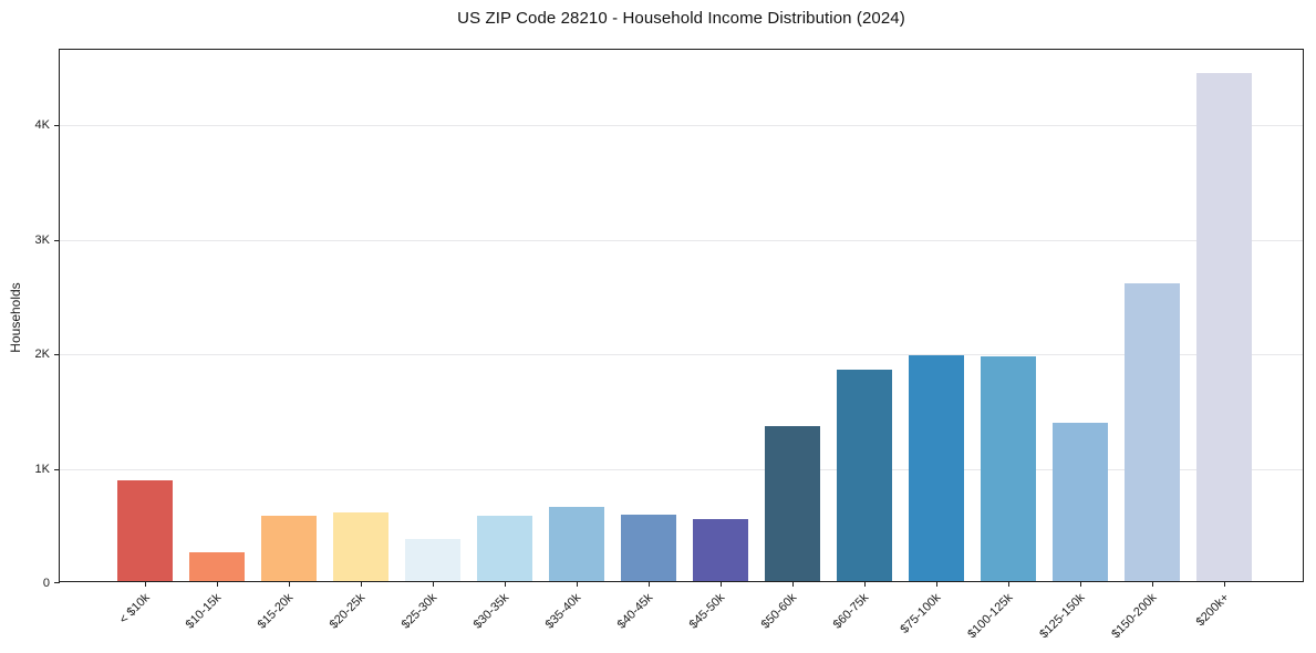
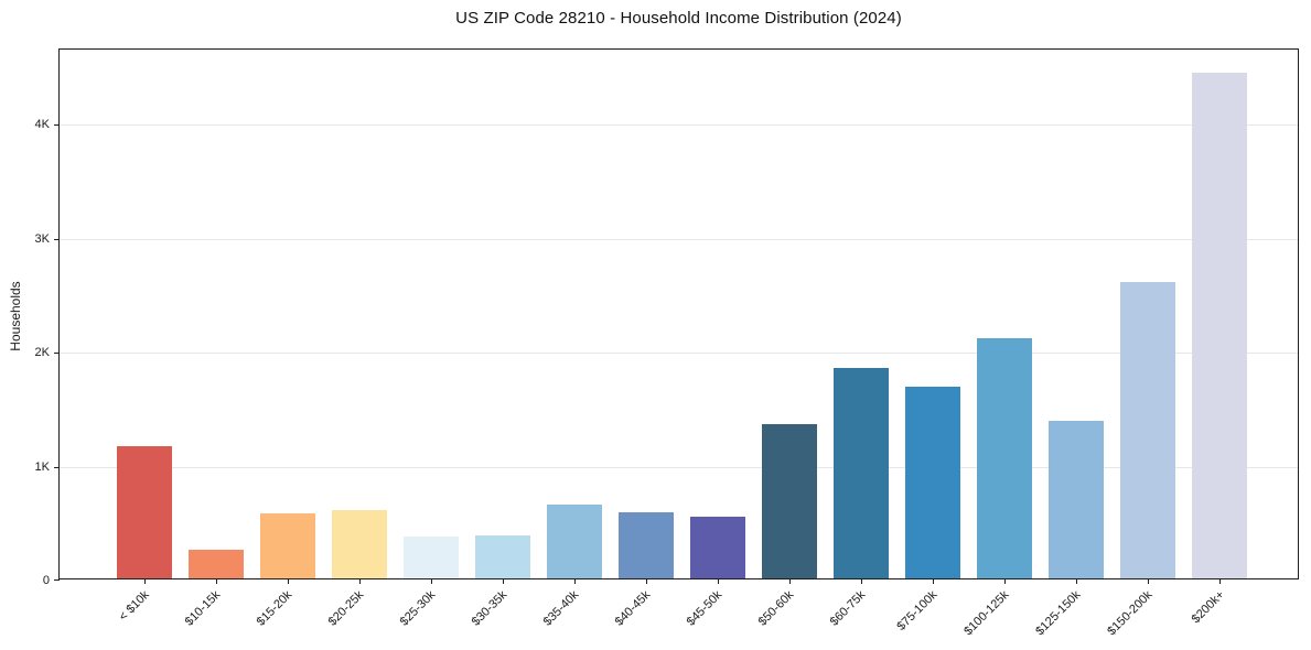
< $10k: 0.88K -> 1.16K
$30-35k: 0.58K -> 0.38K
$75-100k: 1.97K -> 1.68K
$100-125k: 1.96K -> 2.11K
